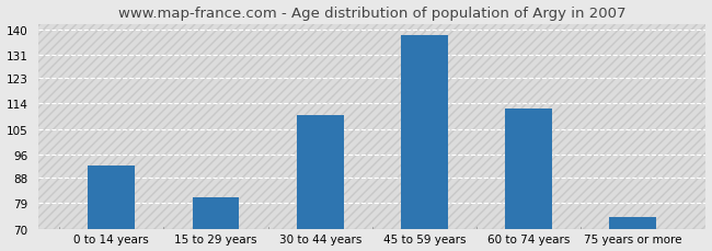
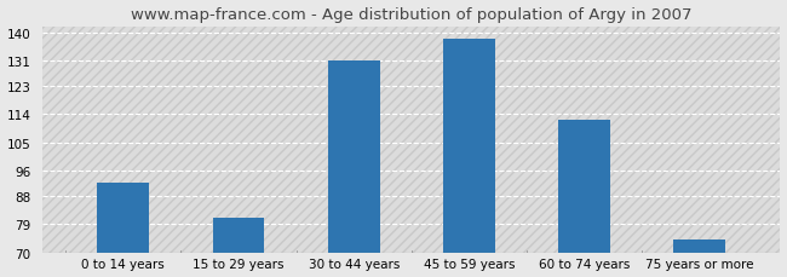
30 to 44 years: 110 -> 131
